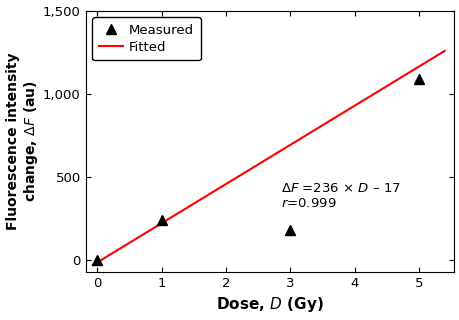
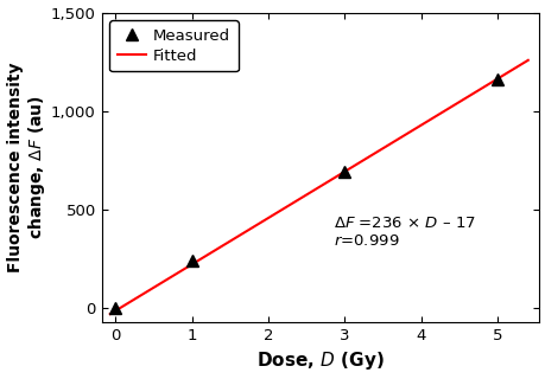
Measured/3: 180 -> 690
Measured/5: 1,090 -> 1,160
